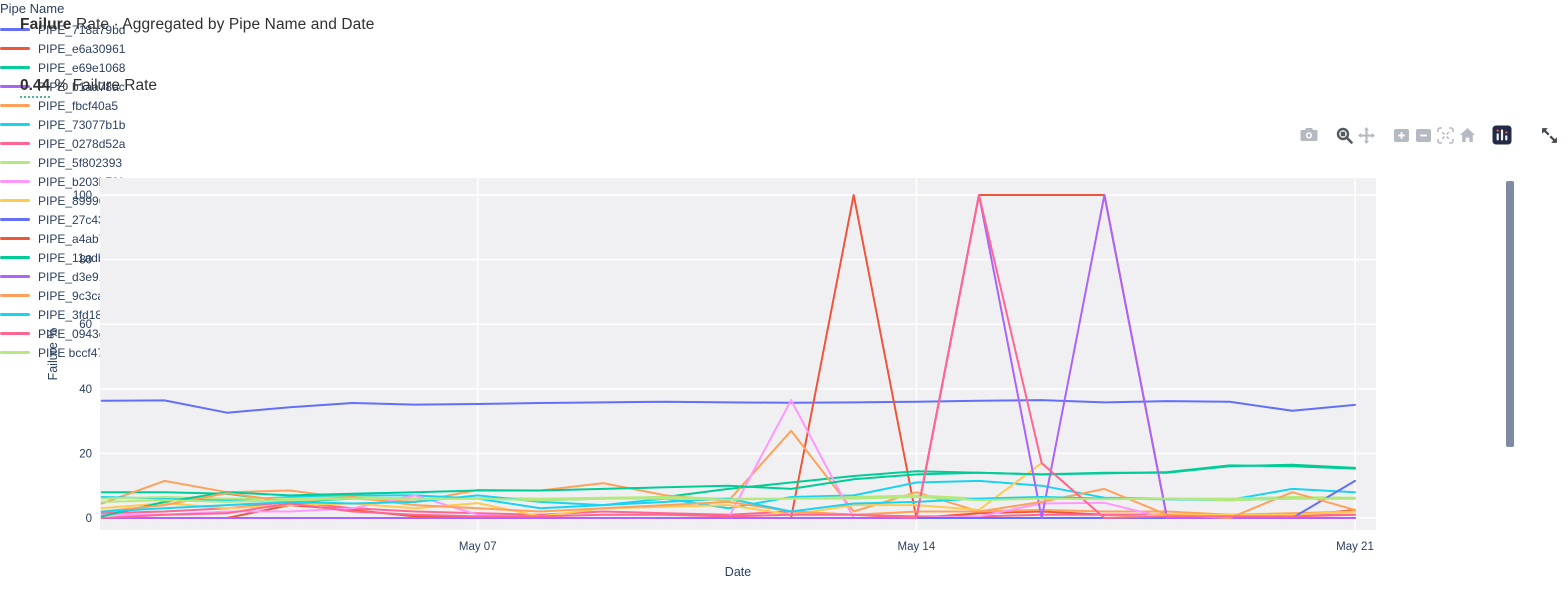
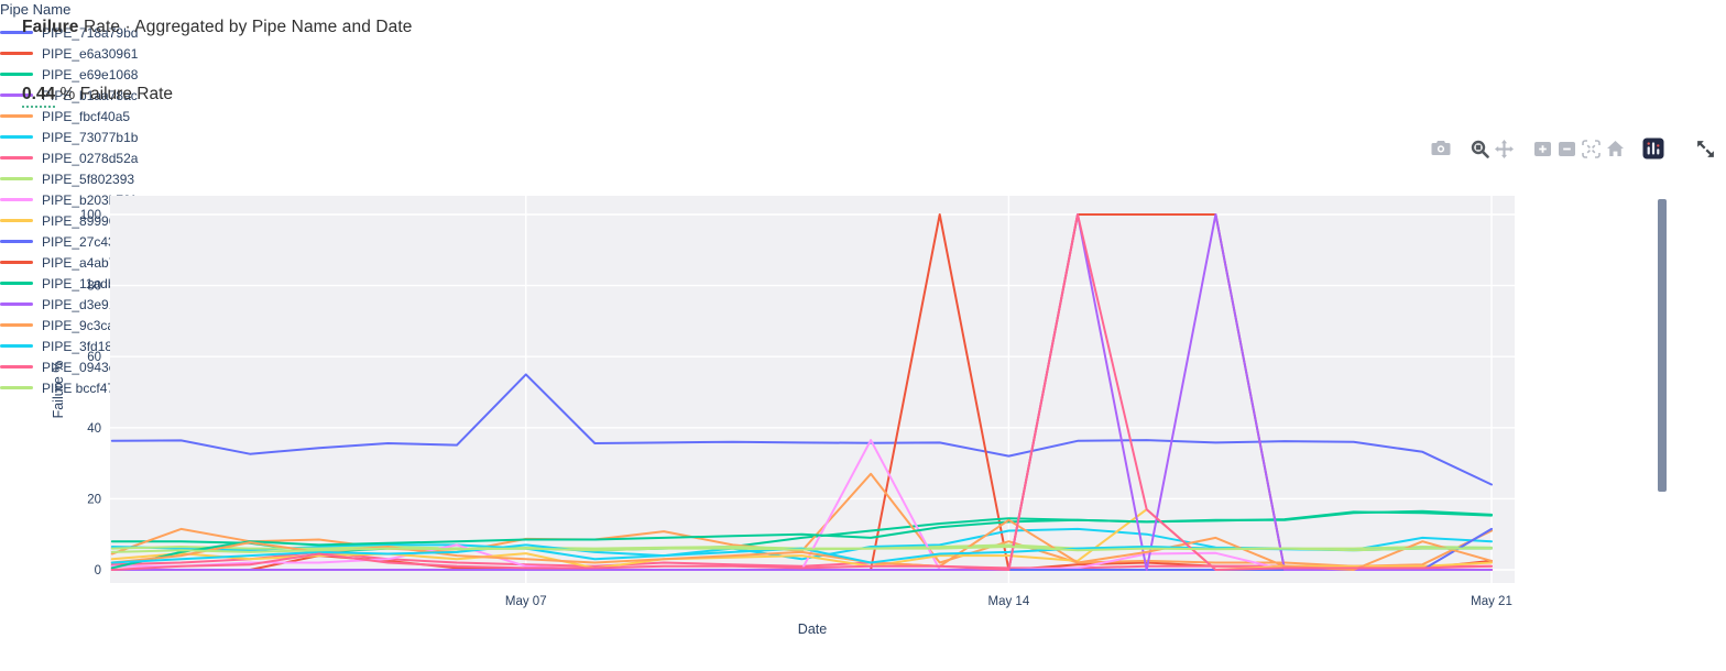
PIPE_718a79bd/May 07: 35 -> 55
PIPE_718a79bd/May 14: 36 -> 32
PIPE_9c3ca7ed/May 14: 2 -> 14
PIPE_718a79bd/May 21: 35 -> 24
PIPE_fbcf40a5/May 21: 2 -> 11
